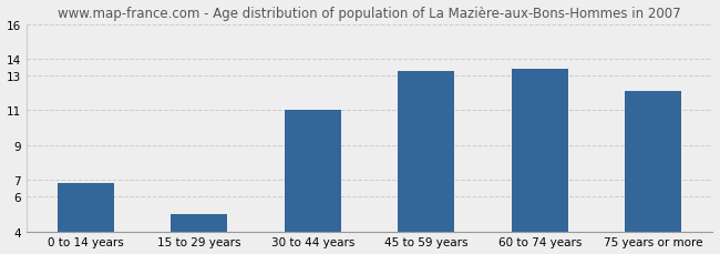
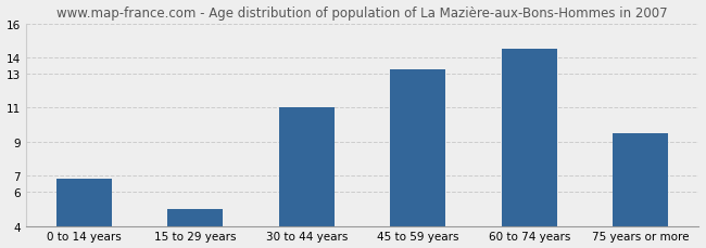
60 to 74 years: 13.4 -> 14.5
75 years or more: 12.1 -> 9.5
